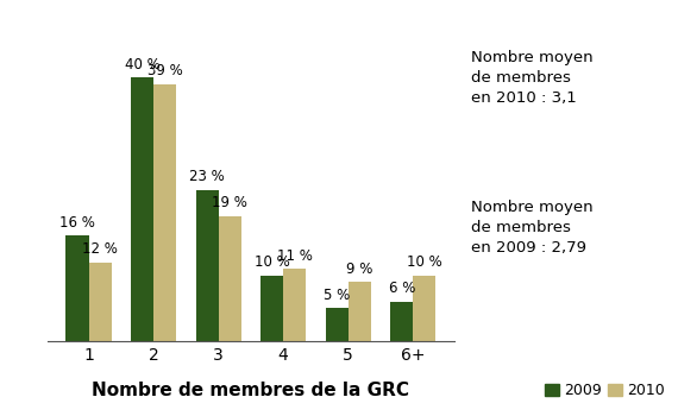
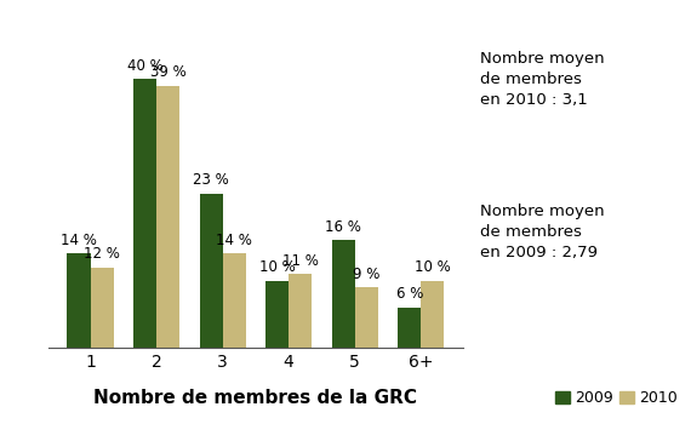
2009/1: 16 -> 14
2010/3: 19 -> 14
2009/5: 5 -> 16
